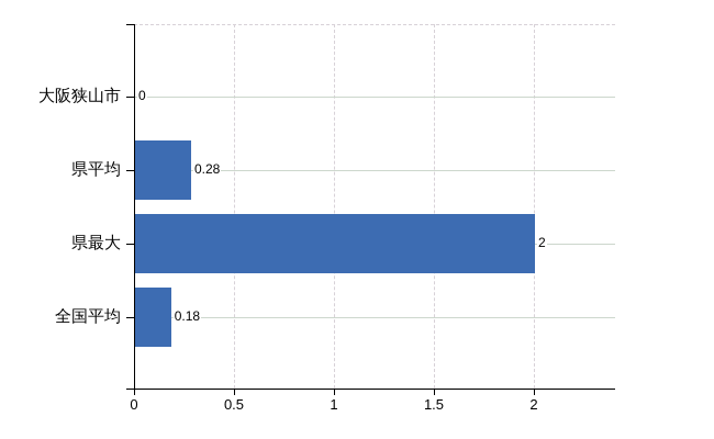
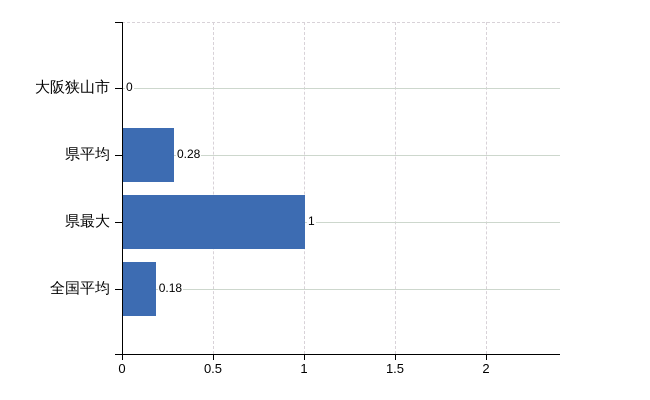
県最大: 2 -> 1
